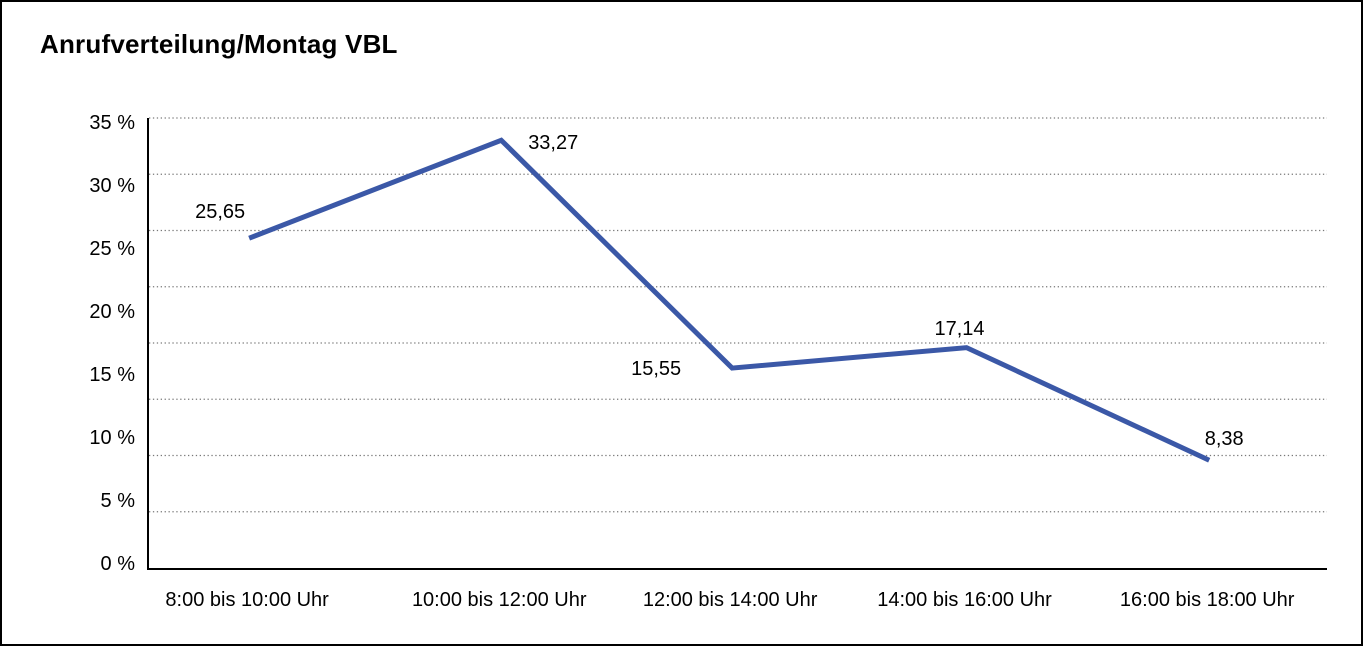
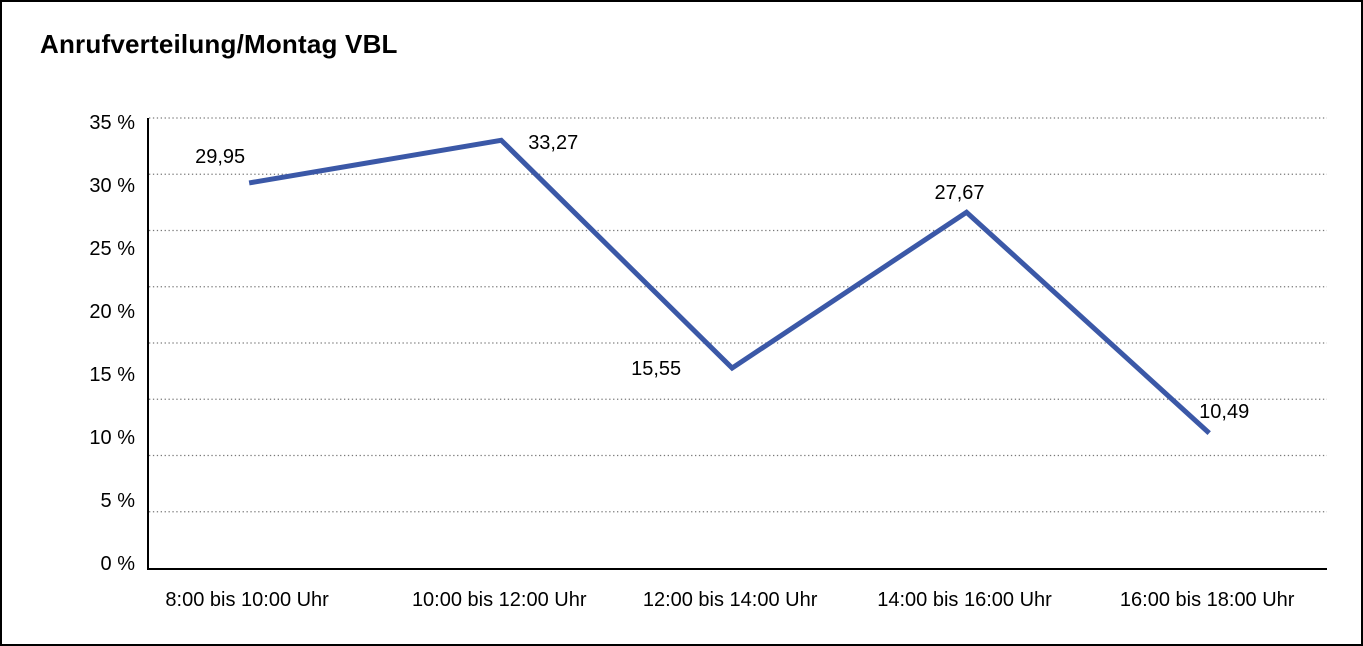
8:00 bis 10:00 Uhr: 25,65 -> 29,95
14:00 bis 16:00 Uhr: 17,14 -> 27,67
16:00 bis 18:00 Uhr: 8,38 -> 10,49
